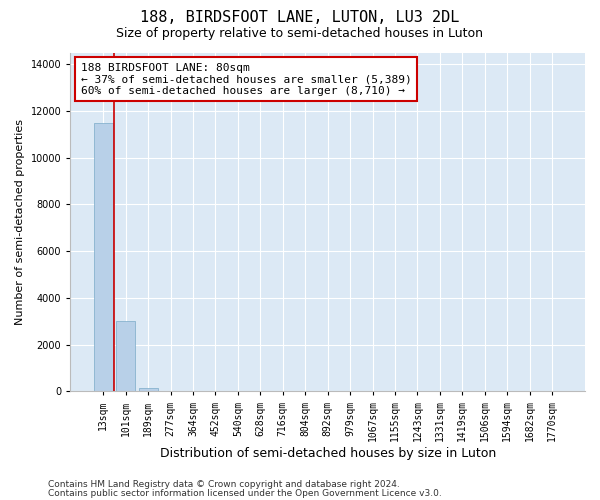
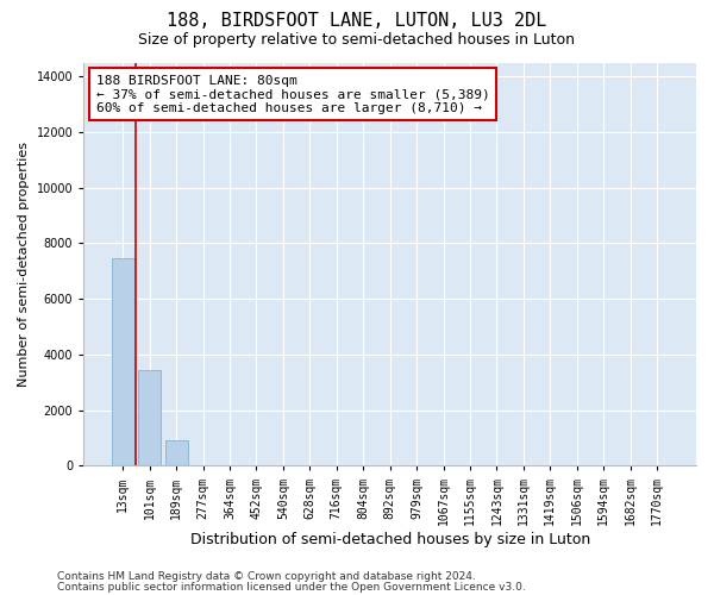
13sqm: 11480 -> 7450
101sqm: 3000 -> 3450
189sqm: 160 -> 900
